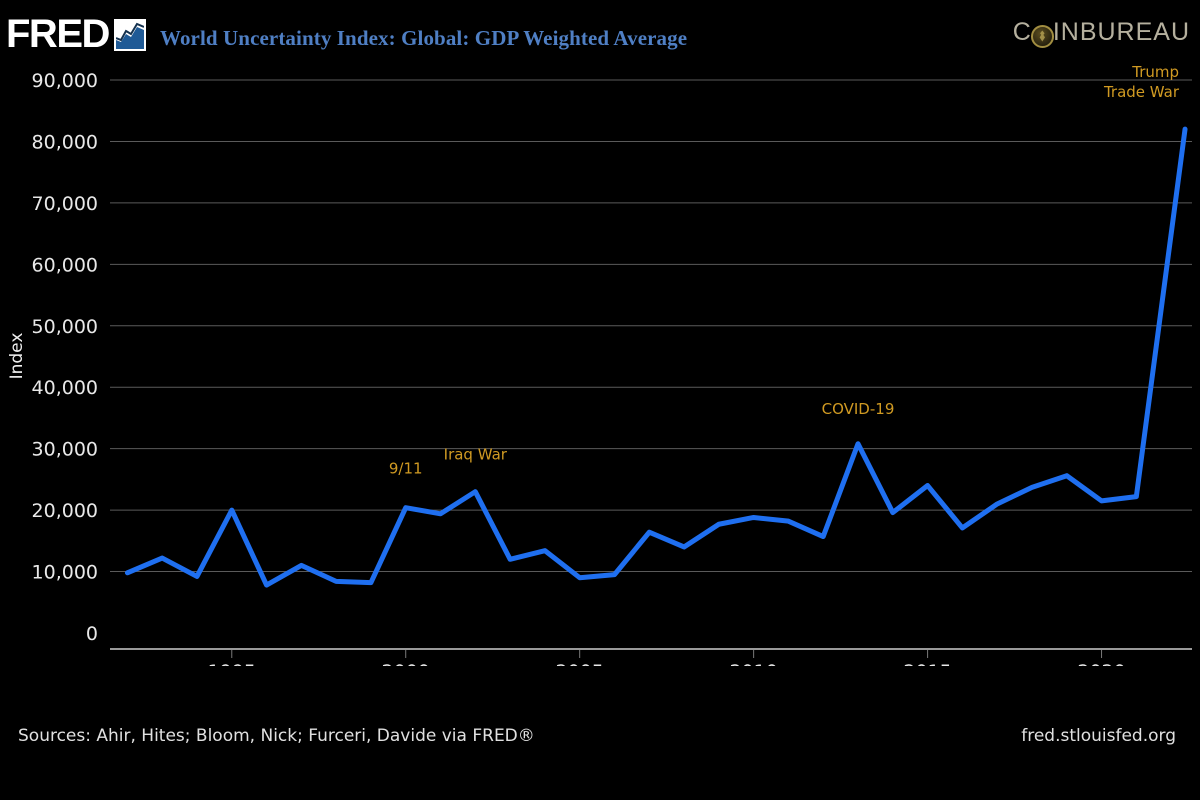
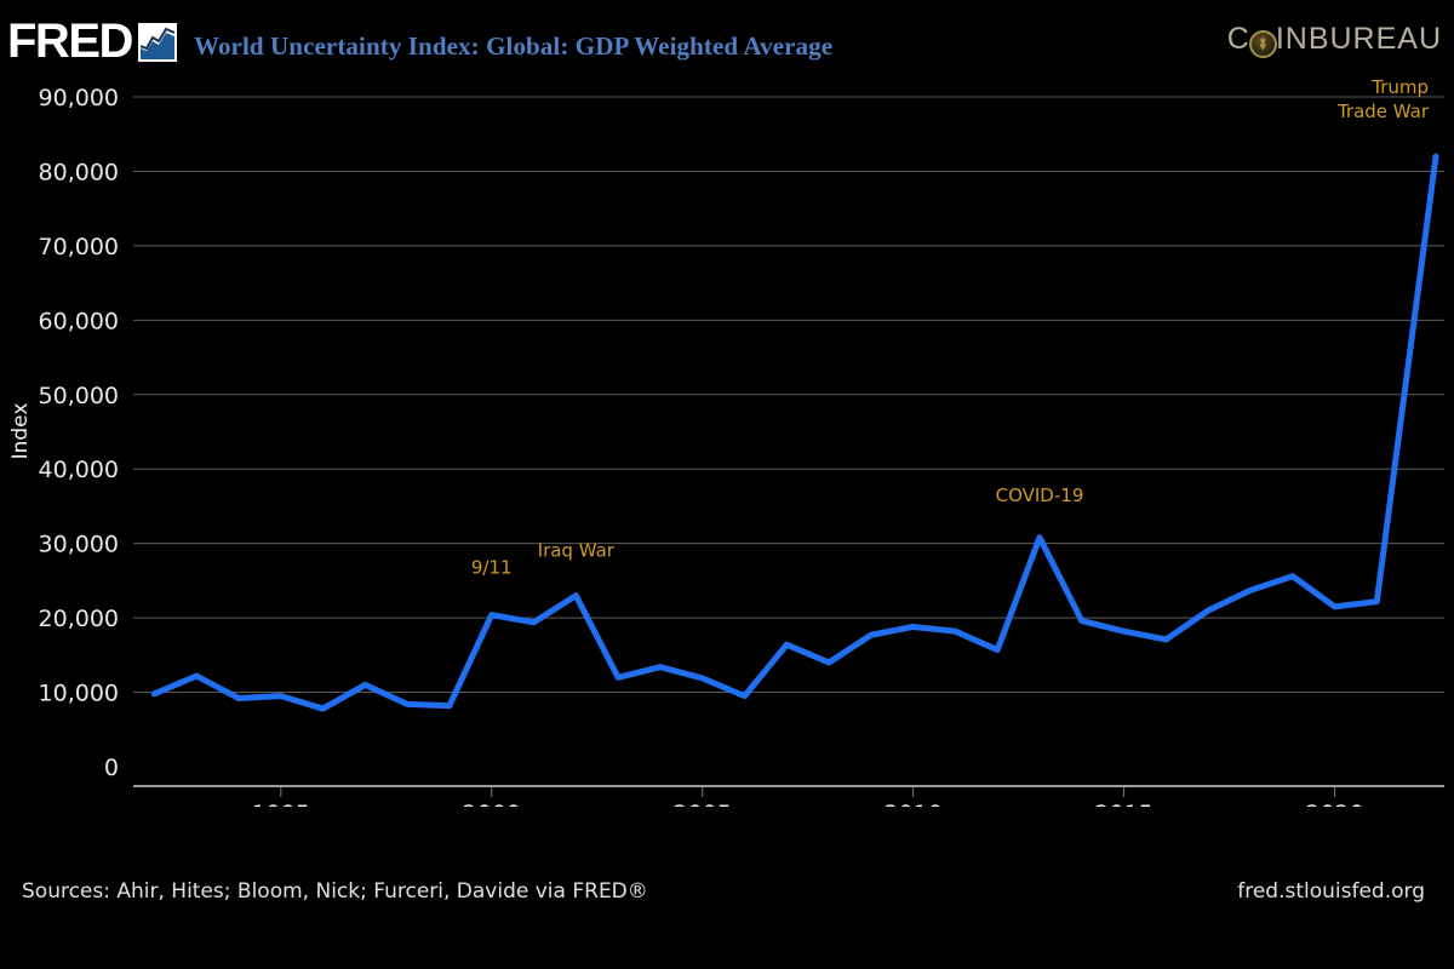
1995: 20000 -> 10000
2005: 9000 -> 12000
2015: 24000 -> 18000
